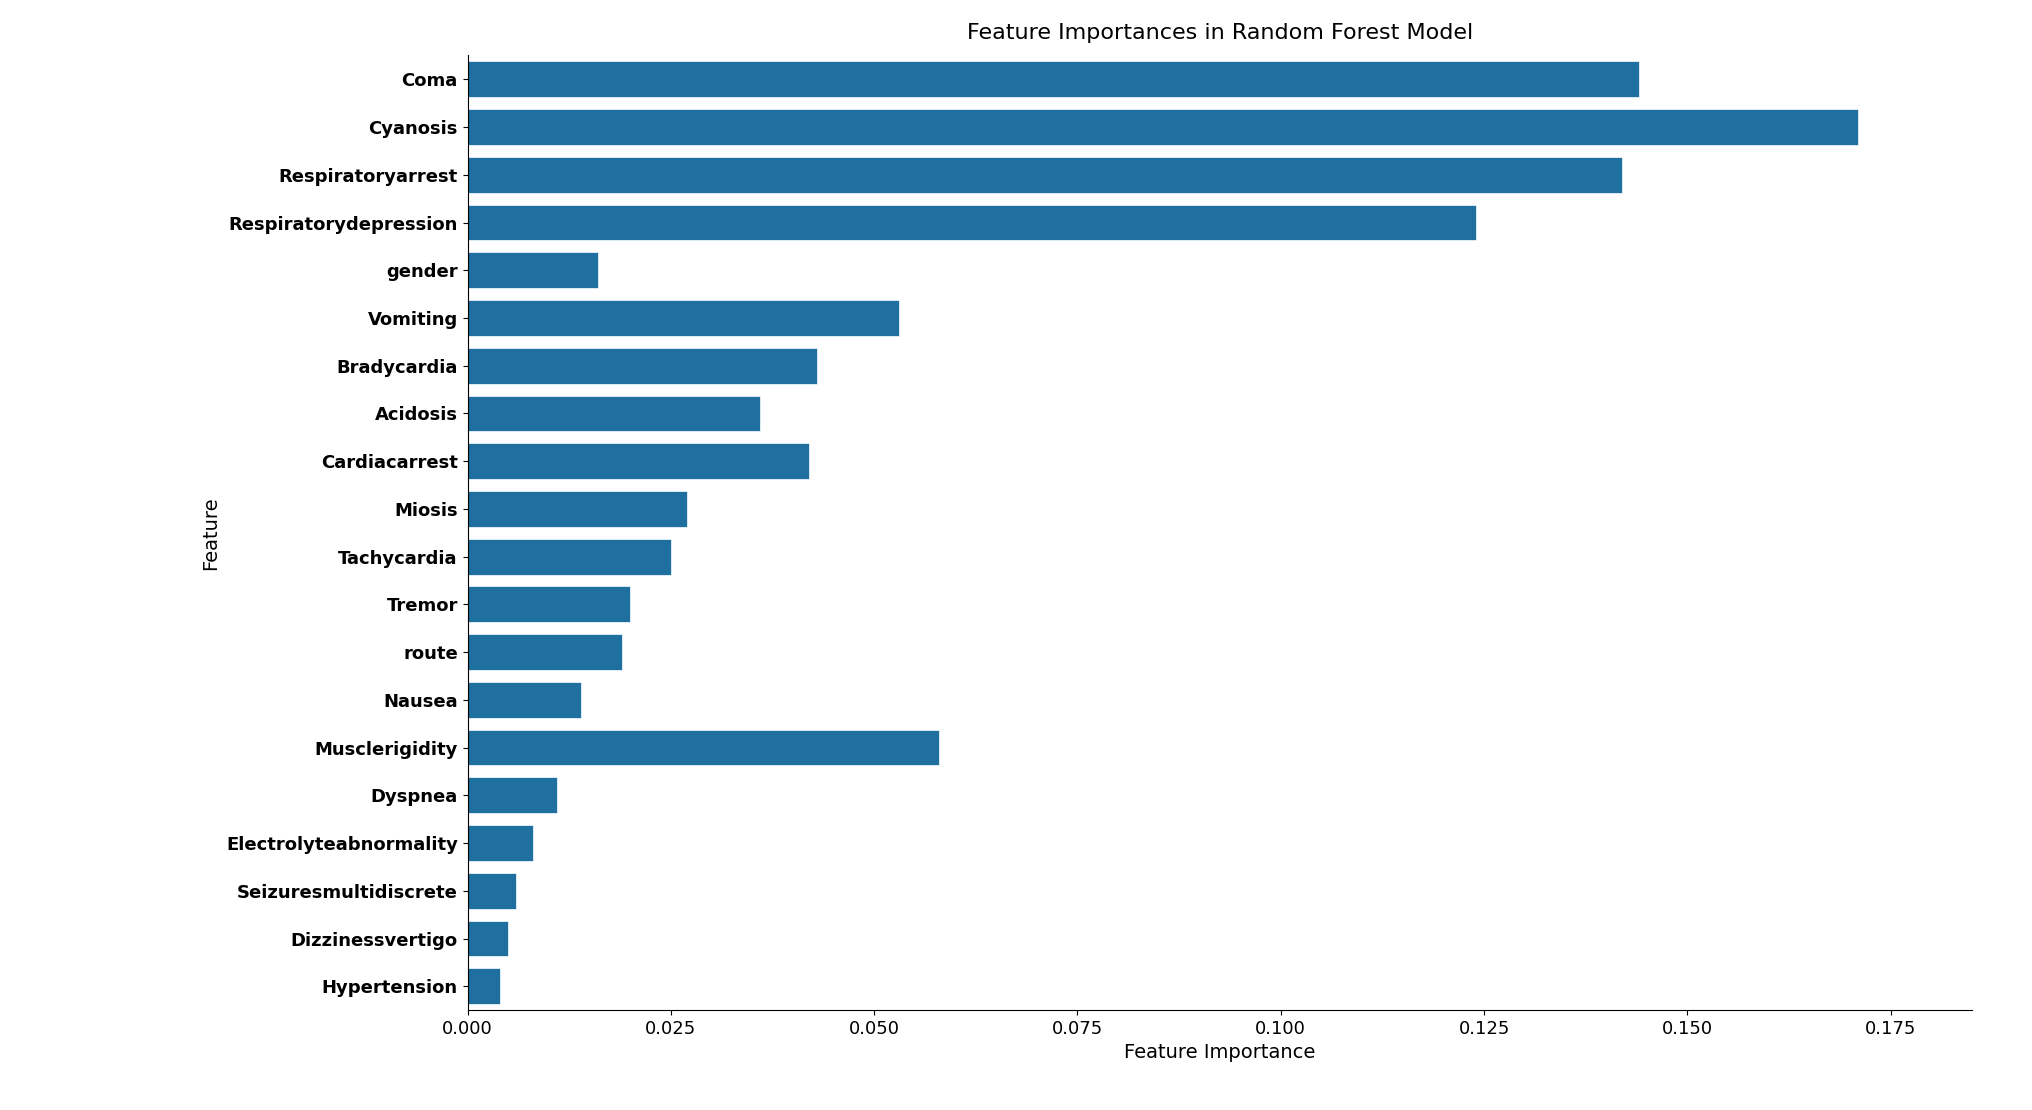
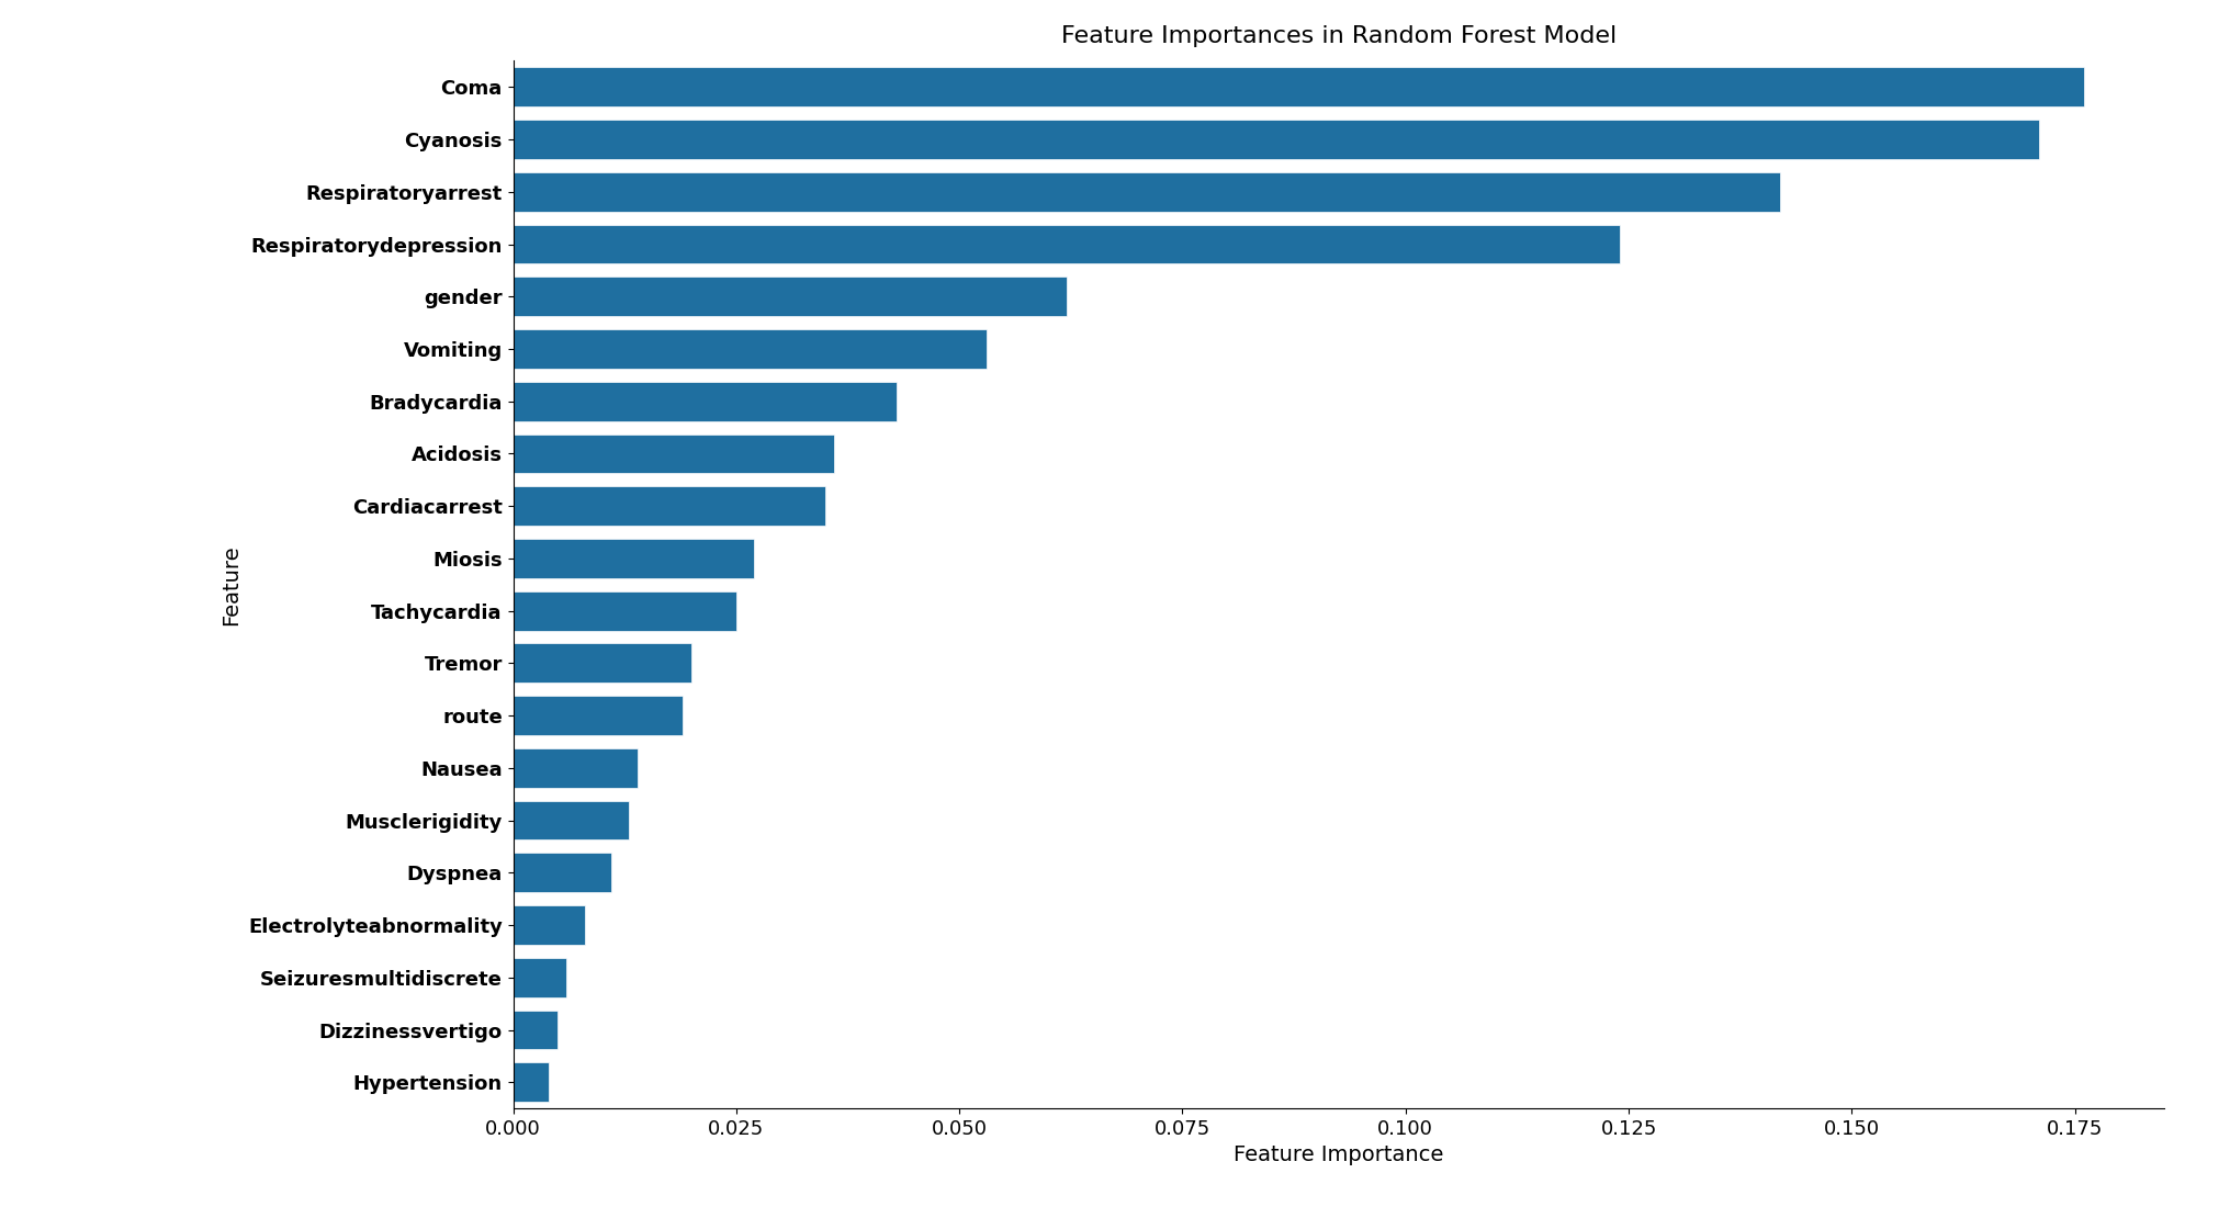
Coma: 0.144 -> 0.176
gender: 0.016 -> 0.062
Cardiacarrest: 0.042 -> 0.035
Musclerigidity: 0.058 -> 0.013
